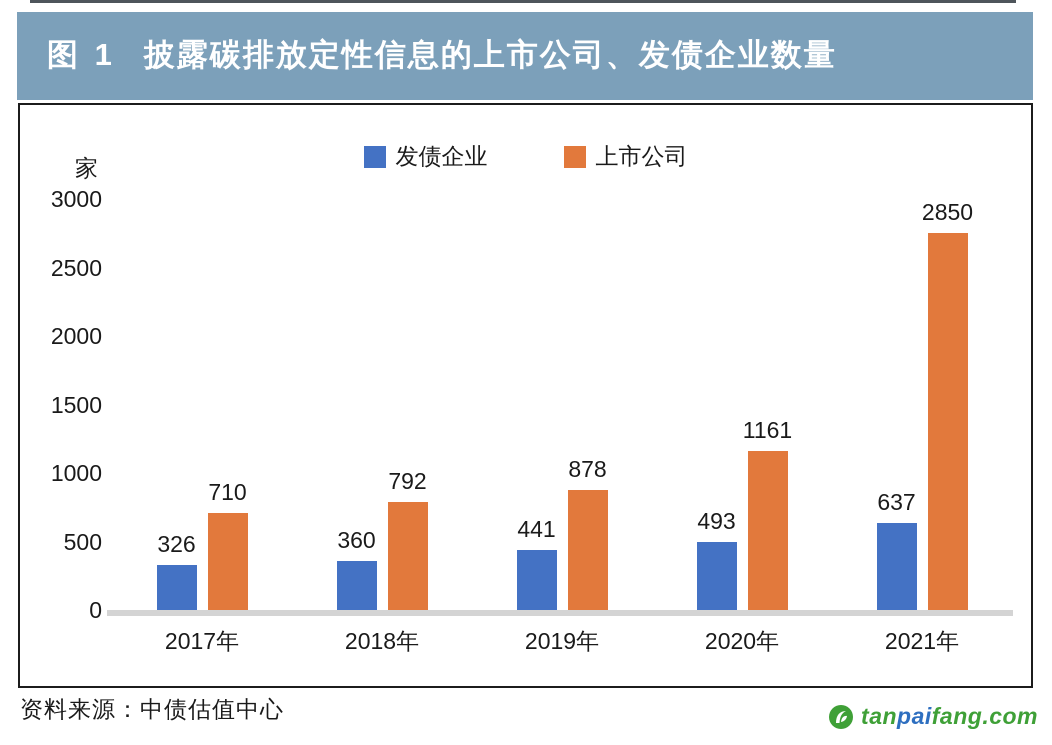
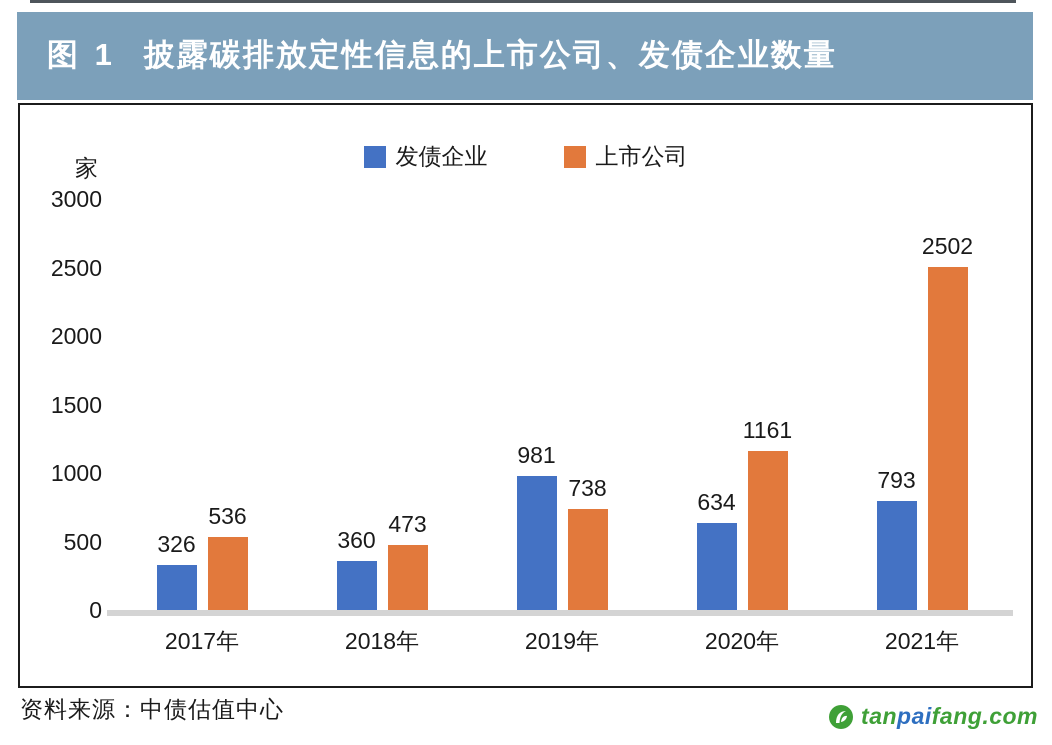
上市公司/2017年: 710 -> 536
上市公司/2018年: 792 -> 473
发债企业/2019年: 441 -> 981
上市公司/2019年: 878 -> 738
发债企业/2020年: 493 -> 634
发债企业/2021年: 637 -> 793
上市公司/2021年: 2850 -> 2502
